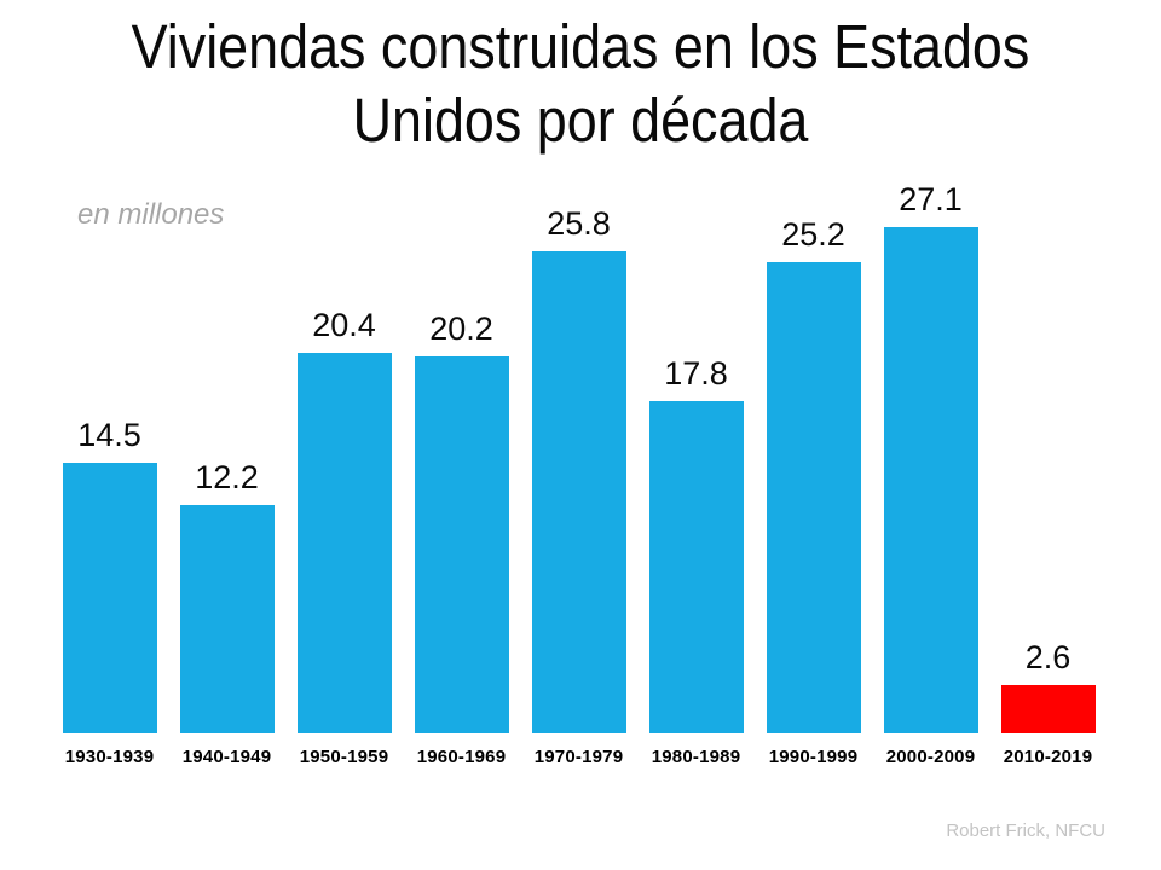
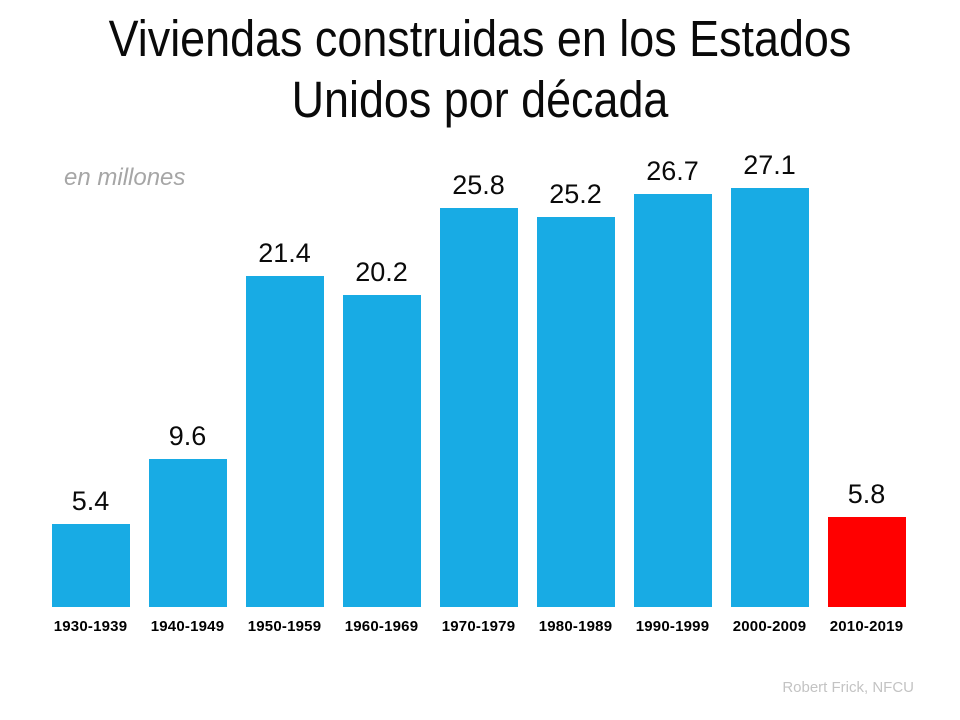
1930-1939: 14.5 -> 5.4
1940-1949: 12.2 -> 9.6
1950-1959: 20.4 -> 21.4
1980-1989: 17.8 -> 25.2
1990-1999: 25.2 -> 26.7
2010-2019: 2.6 -> 5.8
